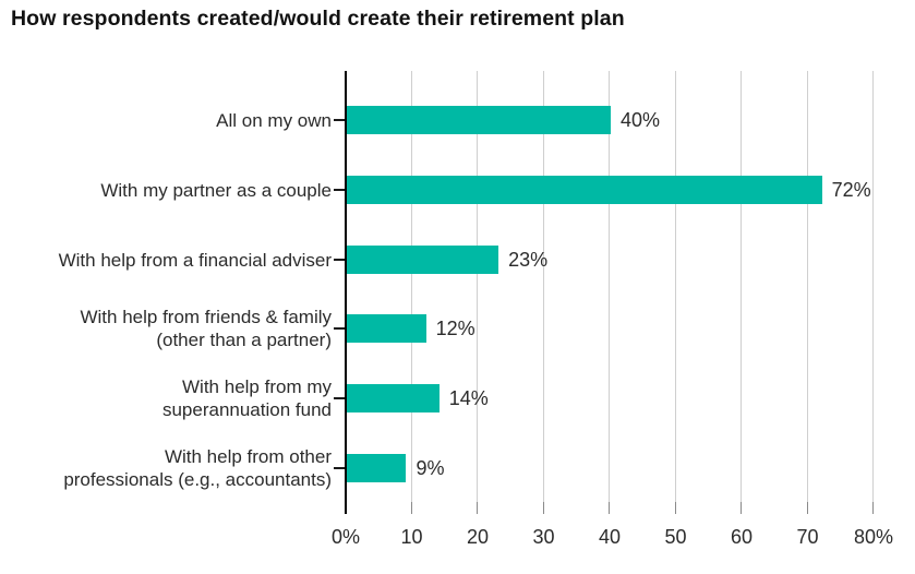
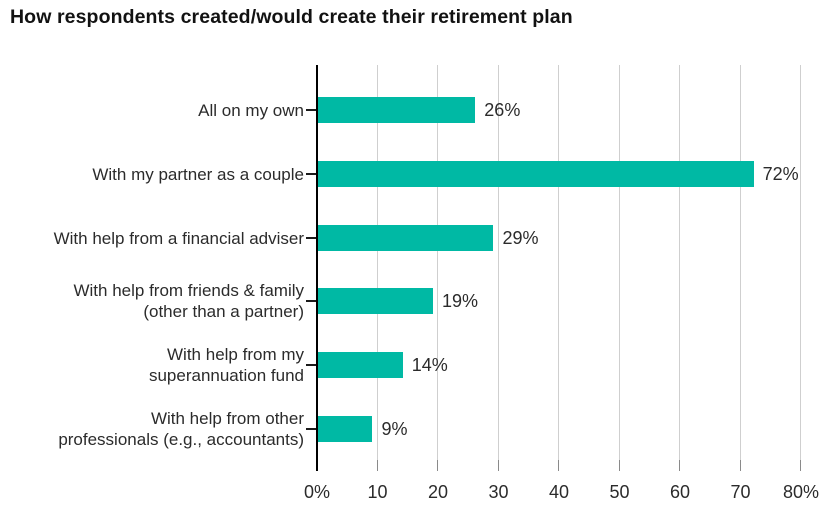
All on my own: 40% -> 26%
With help from a financial adviser: 23% -> 29%
With help from friends & family (other than a partner): 12% -> 19%
